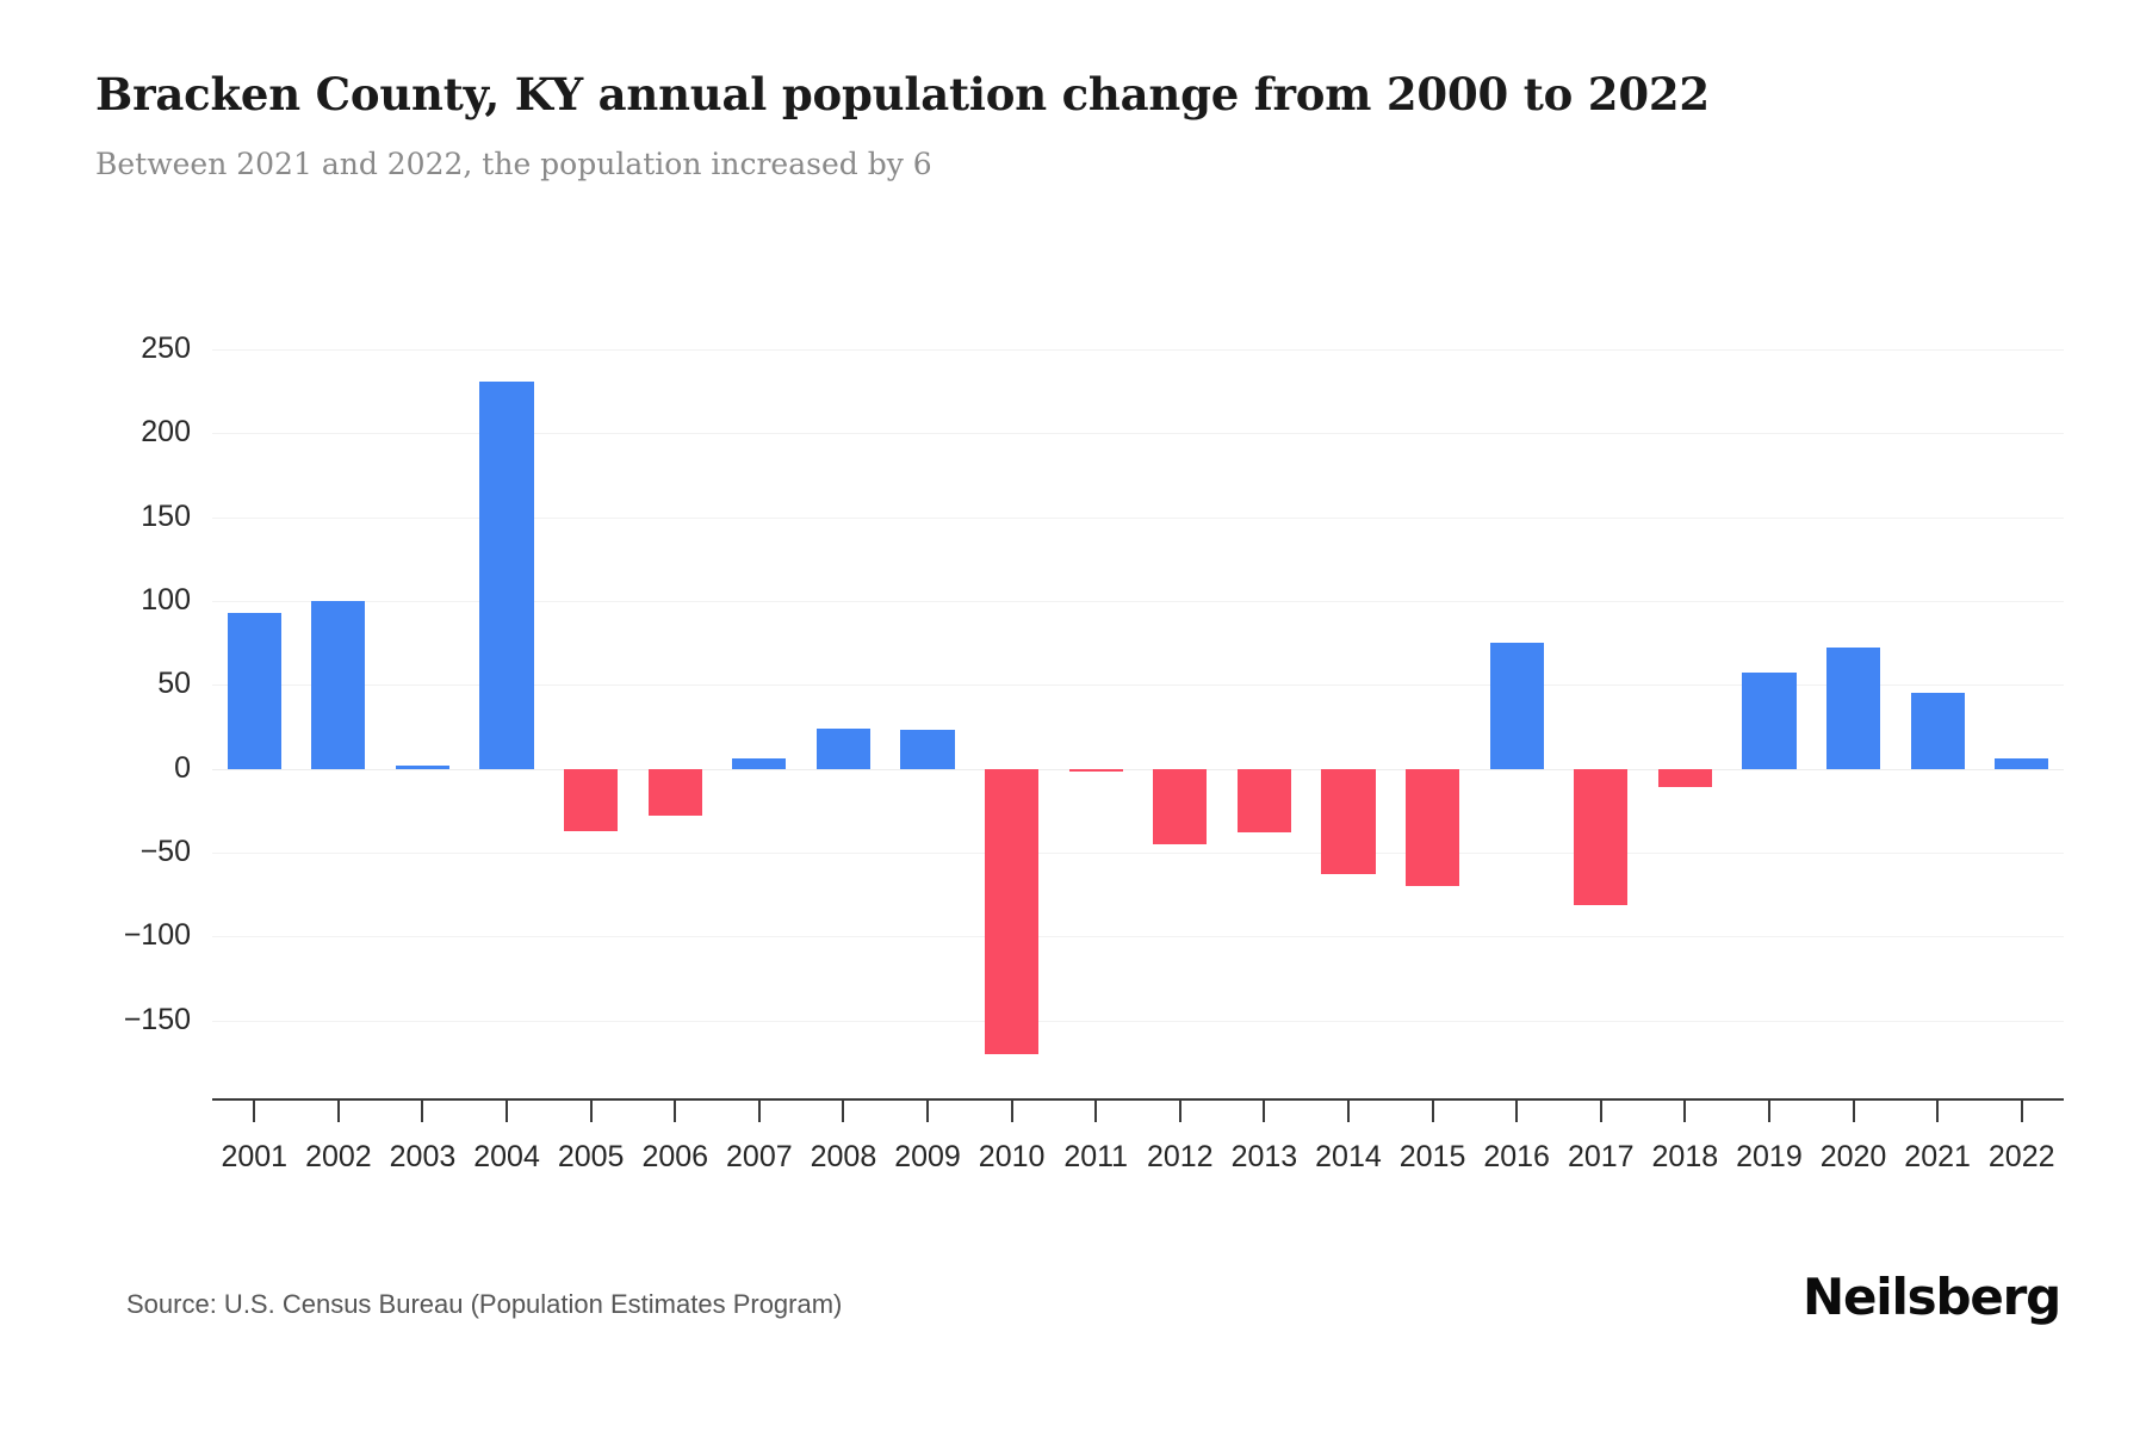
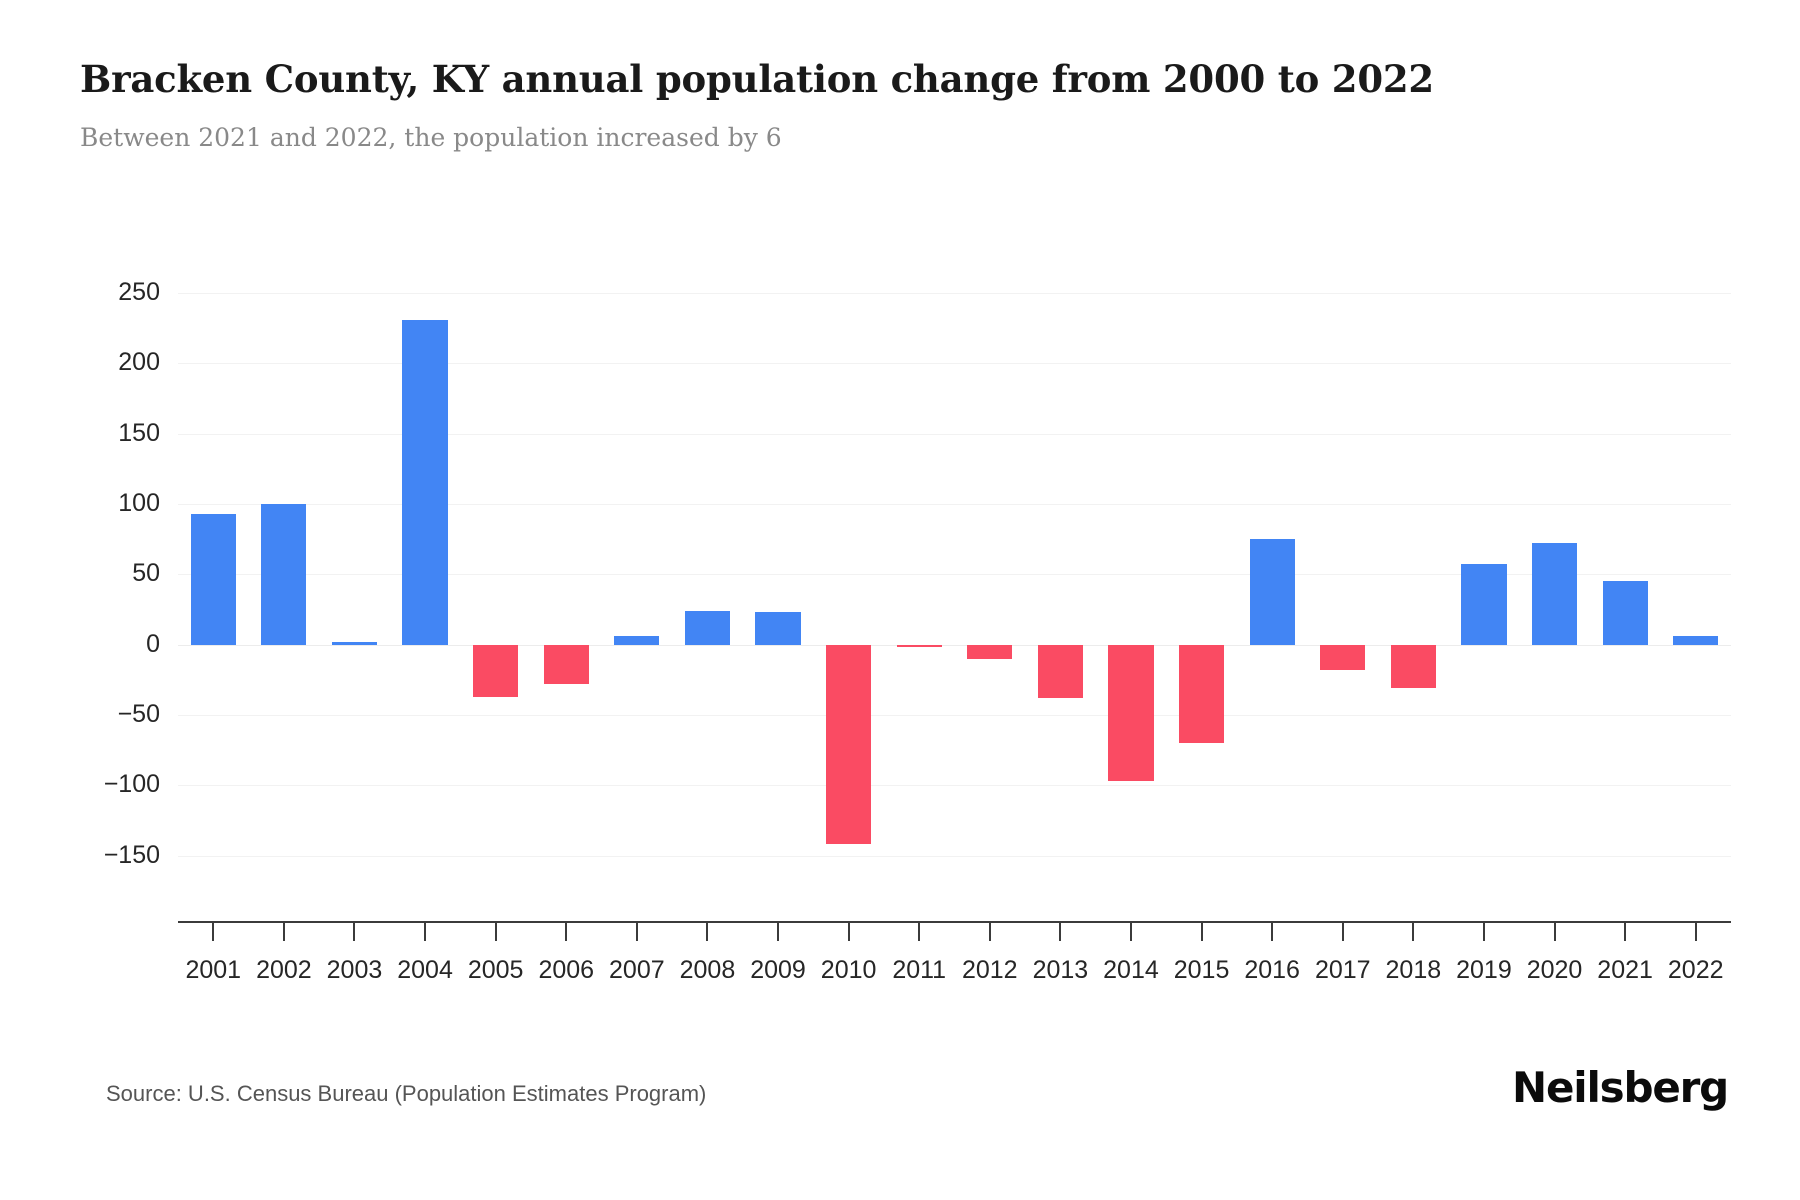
2010: -170 -> -142
2012: -45 -> -10
2014: -63 -> -97
2017: -81 -> -18
2018: -11 -> -31
